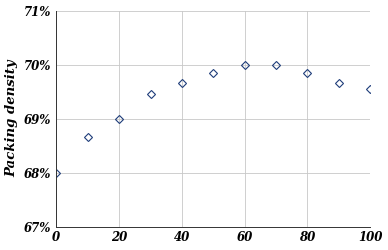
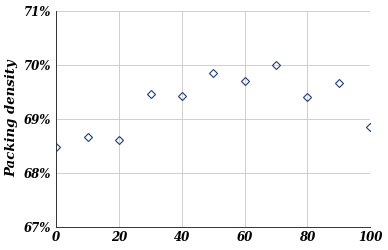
0: 68.00% -> 68.48%
20: 69.00% -> 68.60%
40: 69.65% -> 69.42%
60: 70.00% -> 69.70%
80: 69.85% -> 69.40%
100: 69.55% -> 68.84%
